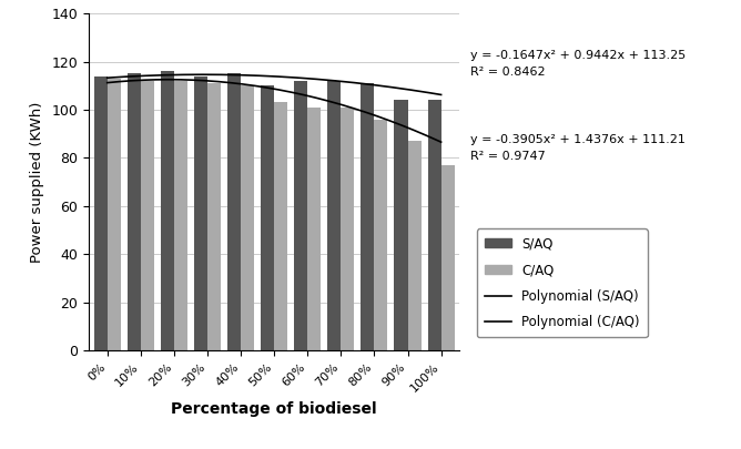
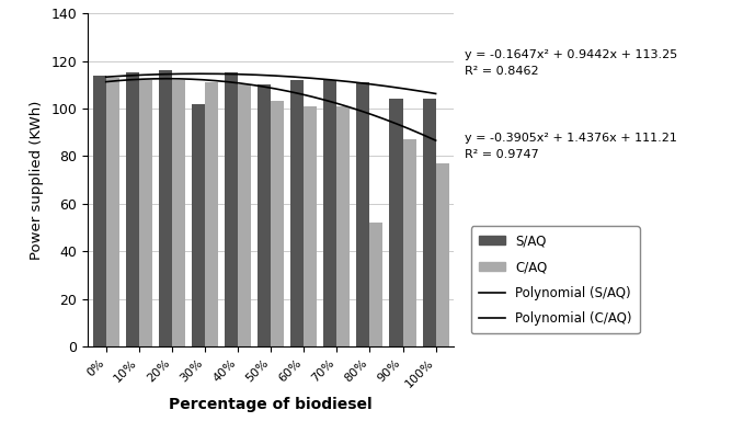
S/AQ/30%: 114 -> 102
C/AQ/80%: 96 -> 52
